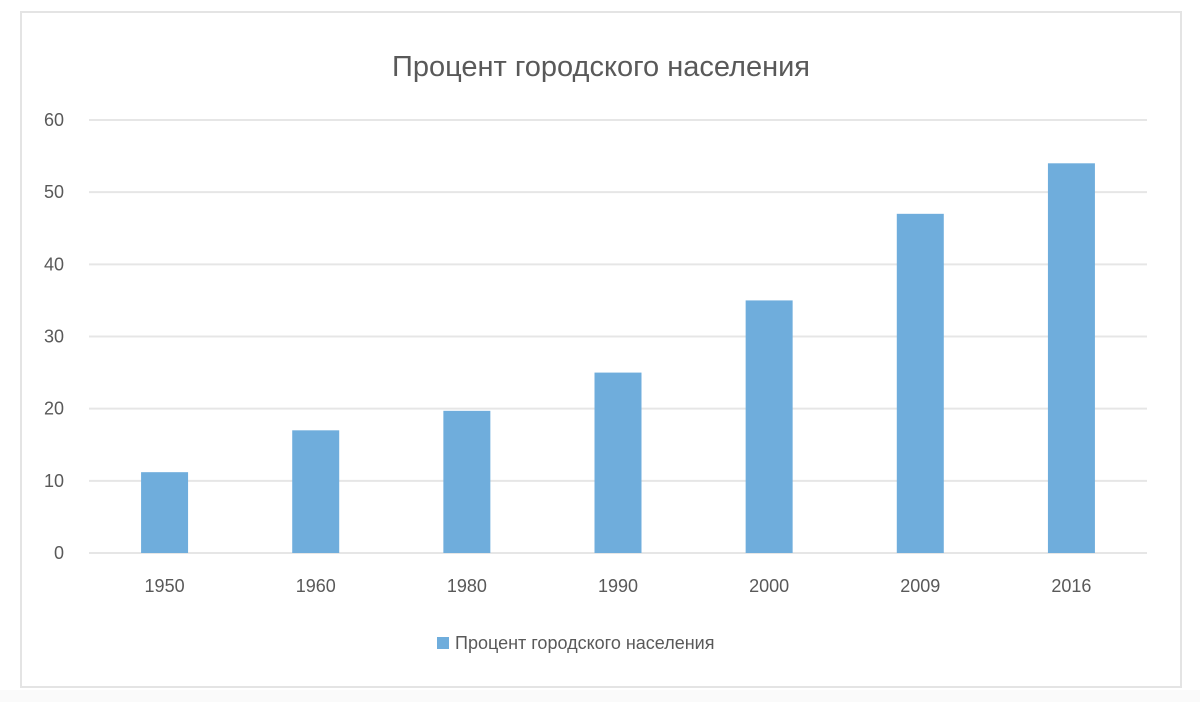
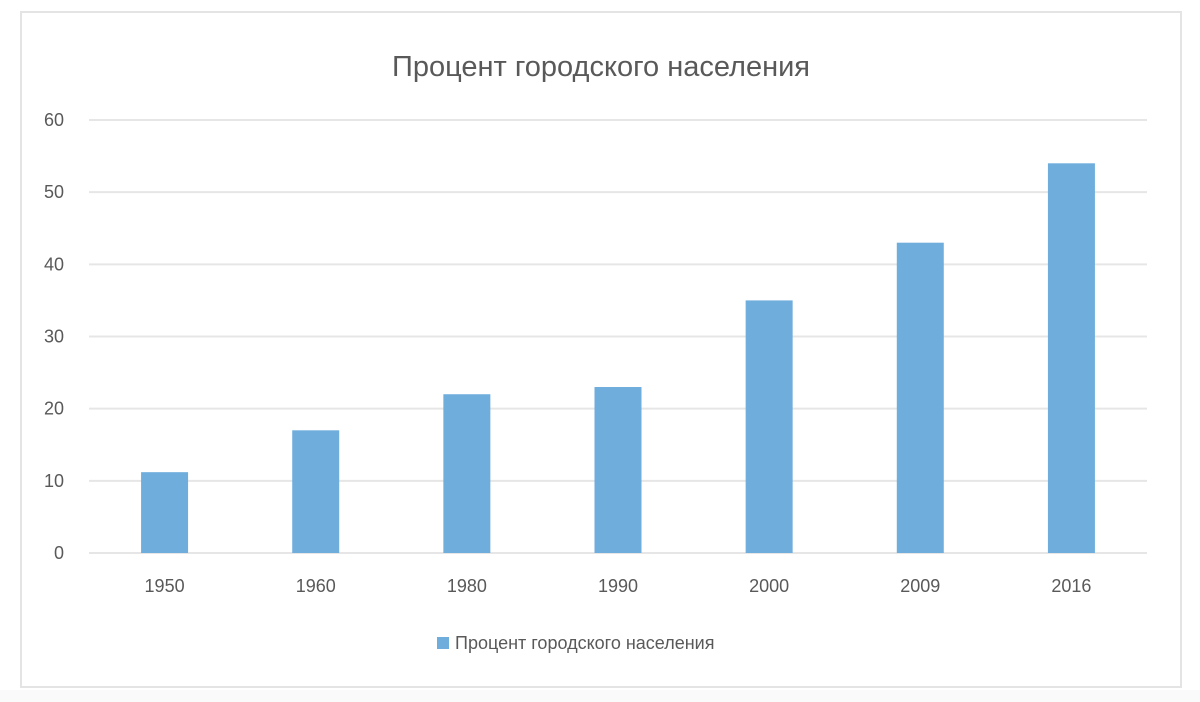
1980: 20 -> 22
1990: 25 -> 23
2009: 47 -> 43
